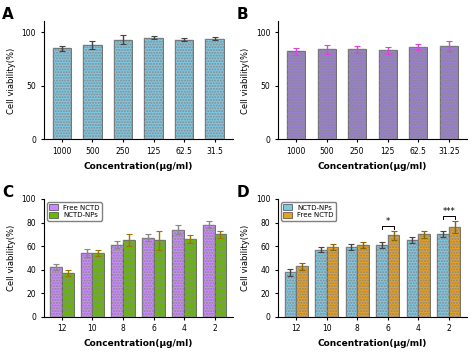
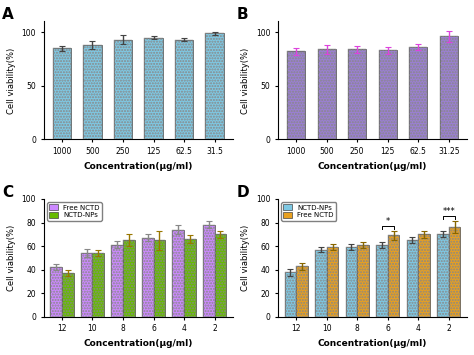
31.5: 94 -> 99
31.25: 87 -> 96
